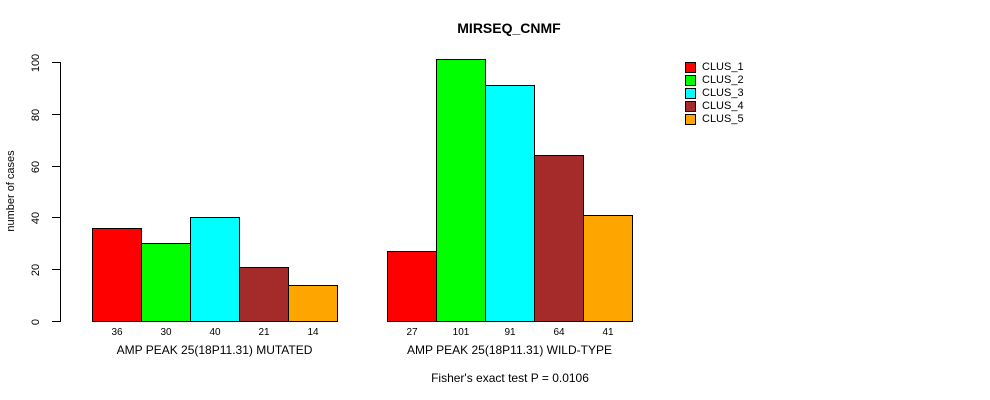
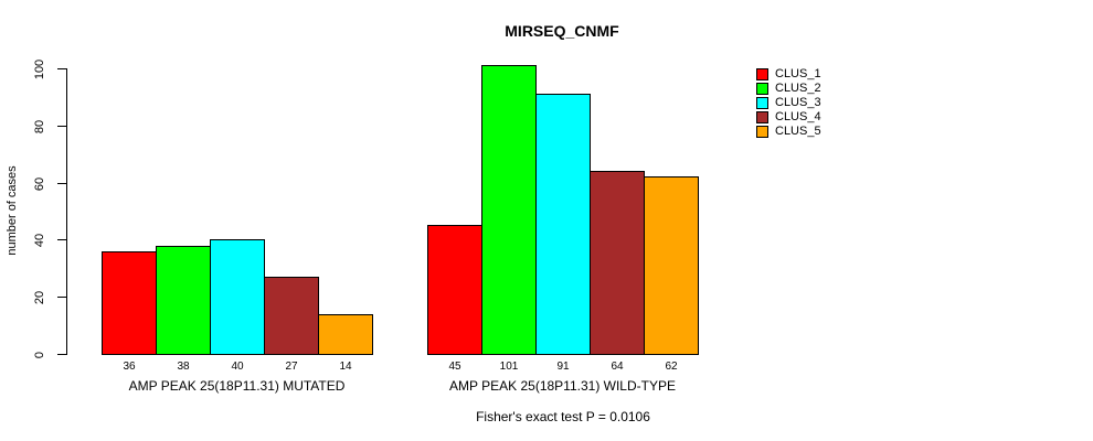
CLUS_2/AMP PEAK 25(18P11.31) MUTATED: 30 -> 38
CLUS_4/AMP PEAK 25(18P11.31) MUTATED: 21 -> 27
CLUS_1/AMP PEAK 25(18P11.31) WILD-TYPE: 27 -> 45
CLUS_5/AMP PEAK 25(18P11.31) WILD-TYPE: 41 -> 62
